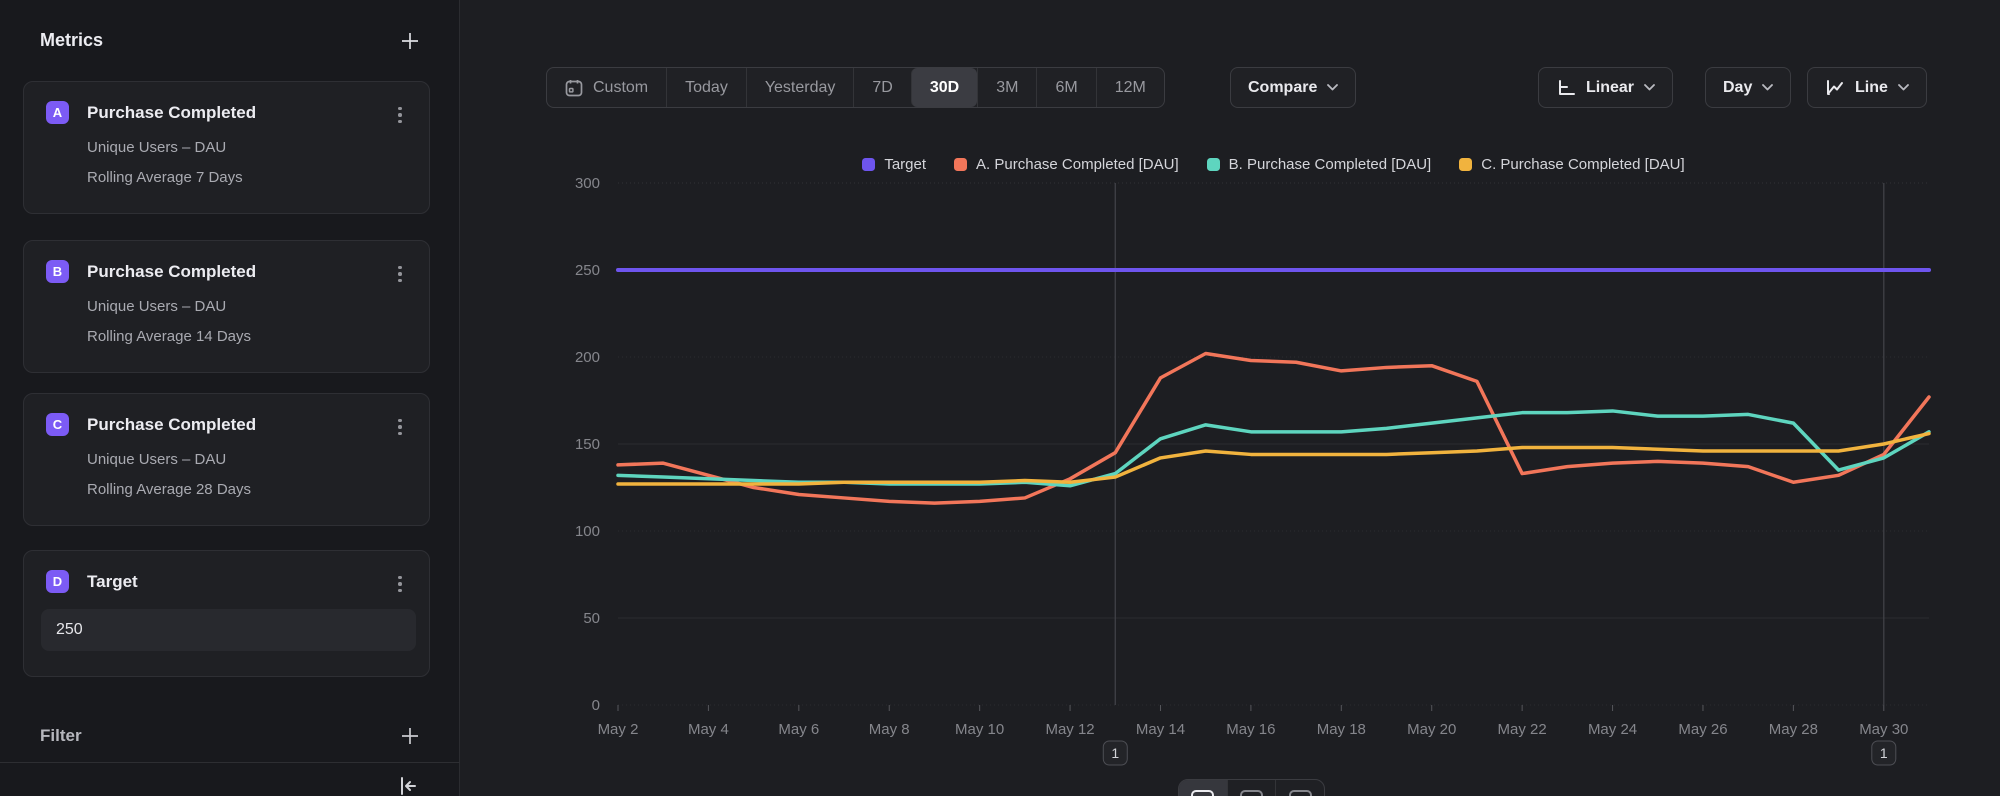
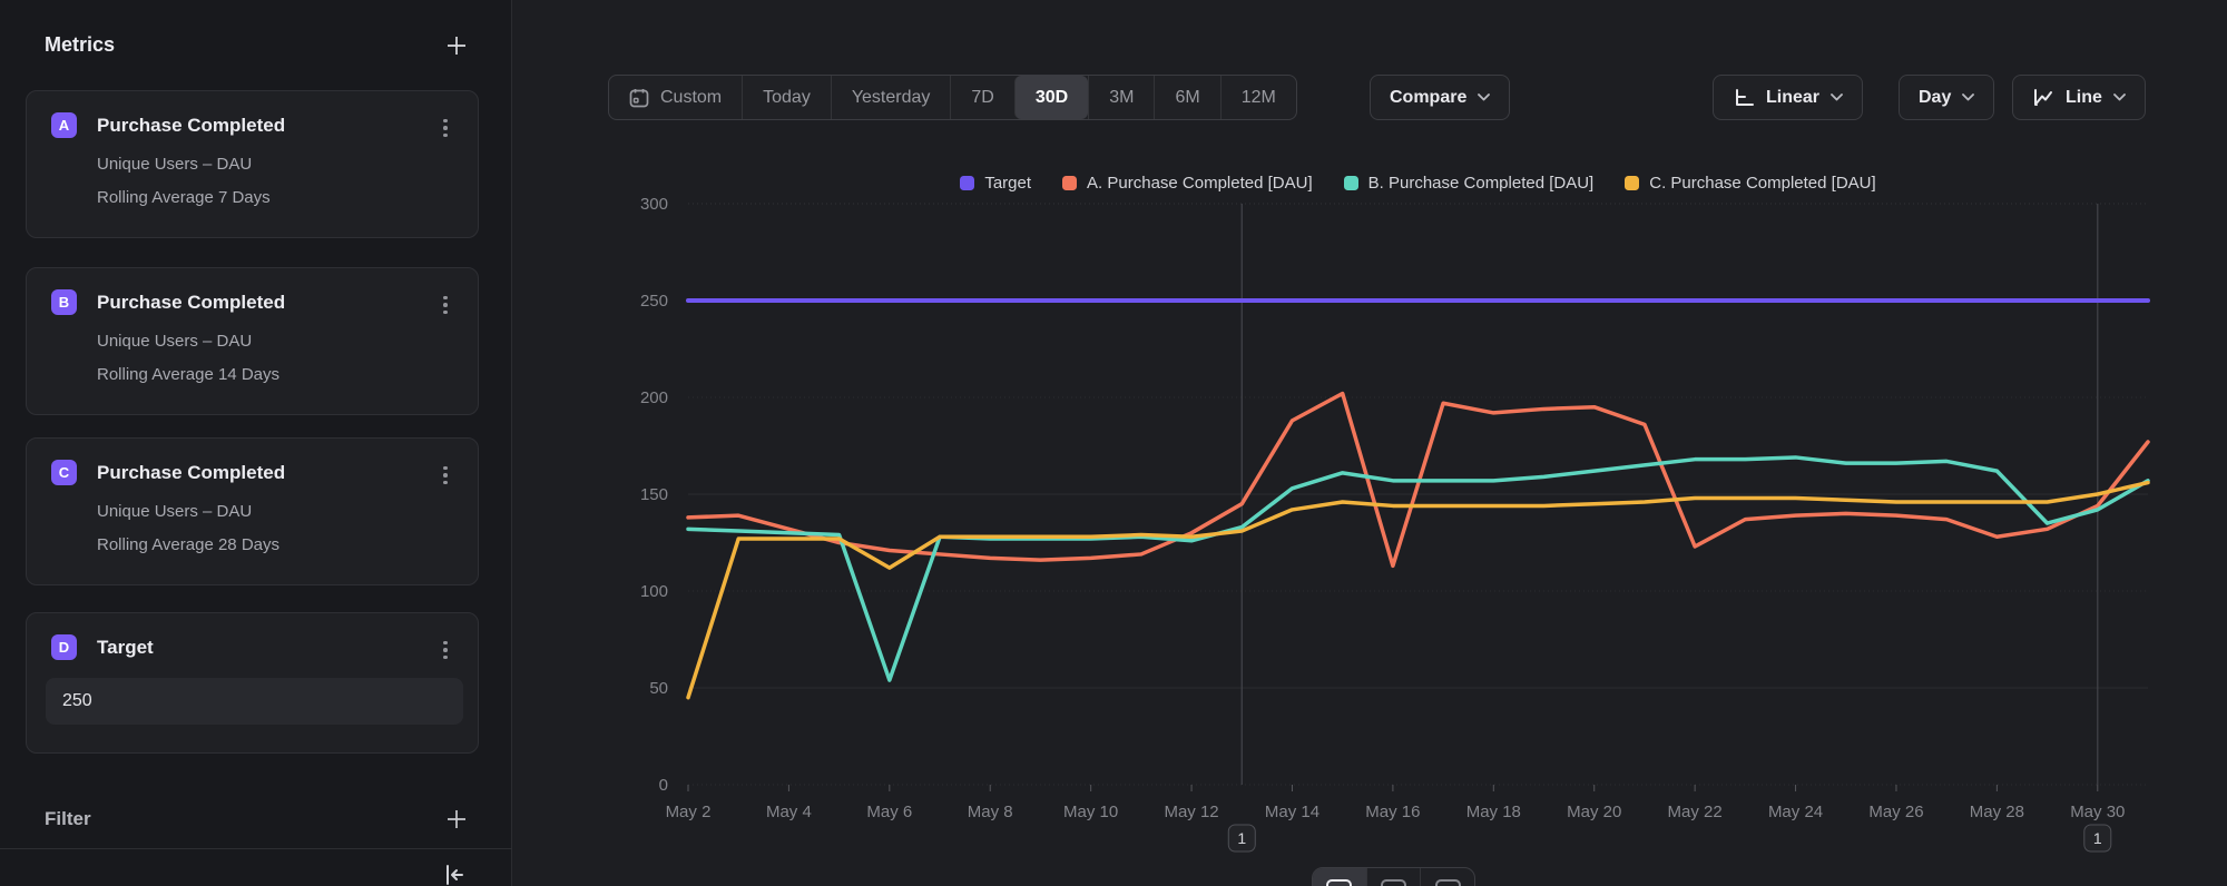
C. Purchase Completed [DAU]/May 2: 127 -> 45
B. Purchase Completed [DAU]/May 6: 128 -> 54
C. Purchase Completed [DAU]/May 6: 127 -> 112
A. Purchase Completed [DAU]/May 16: 198 -> 113
A. Purchase Completed [DAU]/May 22: 133 -> 123
